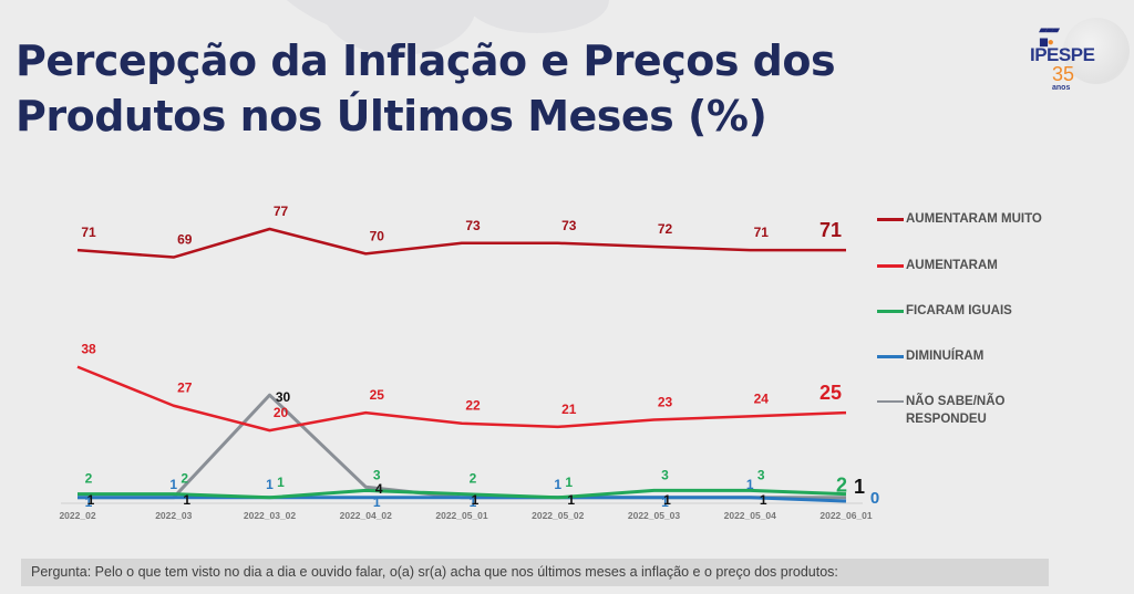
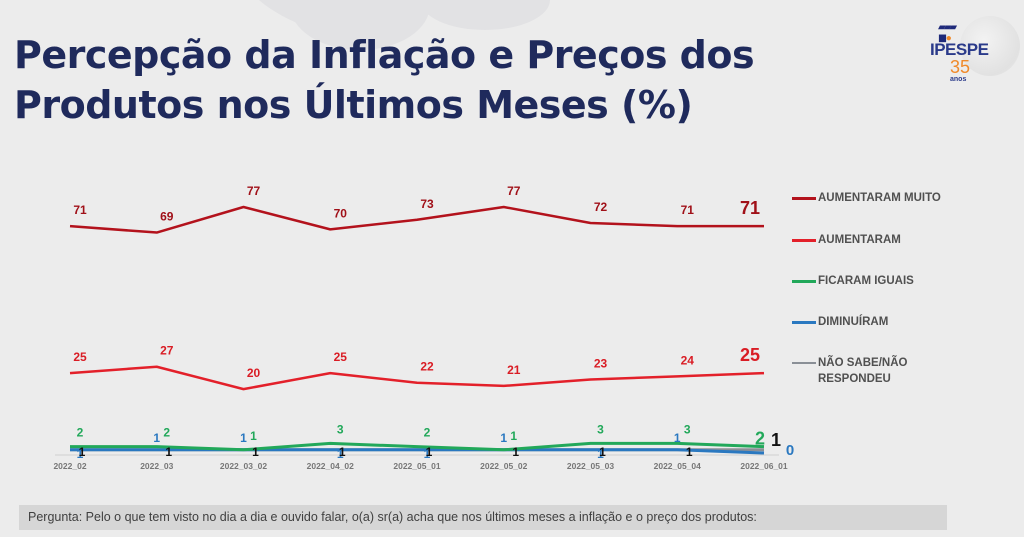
AUMENTARAM/2022_02: 38 -> 25
NÃO SABE/NÃO RESPONDEU/2022_03_02: 30 -> 1
NÃO SABE/NÃO RESPONDEU/2022_04_02: 4 -> 1
AUMENTARAM MUITO/2022_05_02: 73 -> 77
